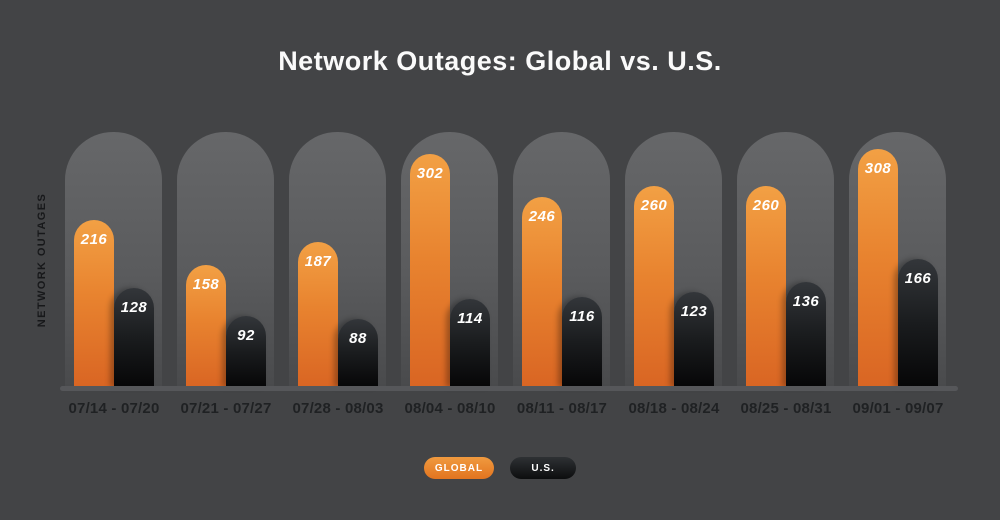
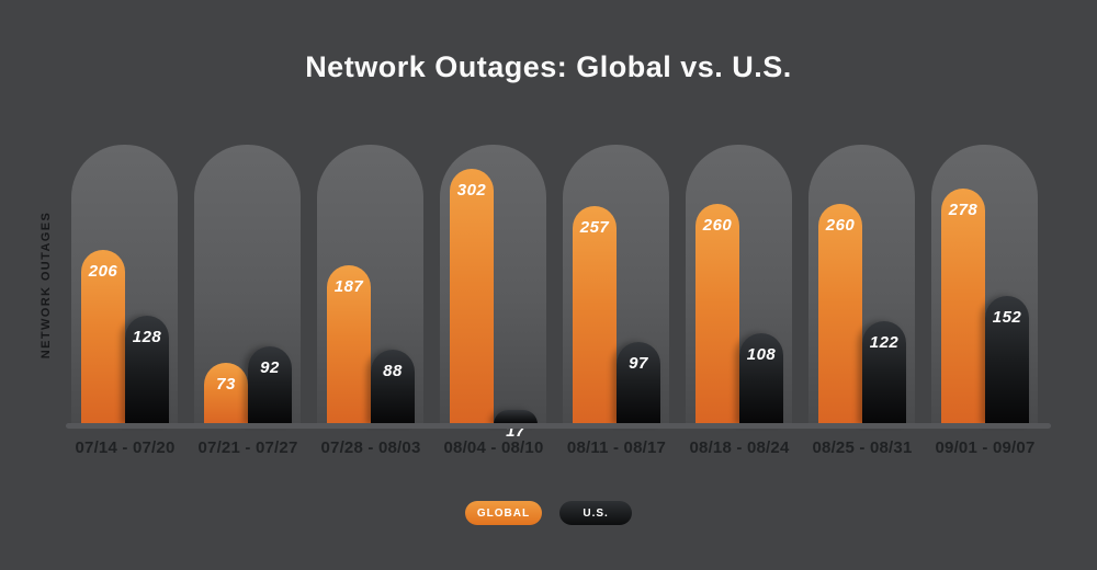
GLOBAL/07/14 - 07/20: 216 -> 206
GLOBAL/07/21 - 07/27: 158 -> 73
U.S./08/04 - 08/10: 114 -> 17
GLOBAL/08/11 - 08/17: 246 -> 257
U.S./08/11 - 08/17: 116 -> 97
U.S./08/18 - 08/24: 123 -> 108
U.S./08/25 - 08/31: 136 -> 122
GLOBAL/09/01 - 09/07: 308 -> 278
U.S./09/01 - 09/07: 166 -> 152
